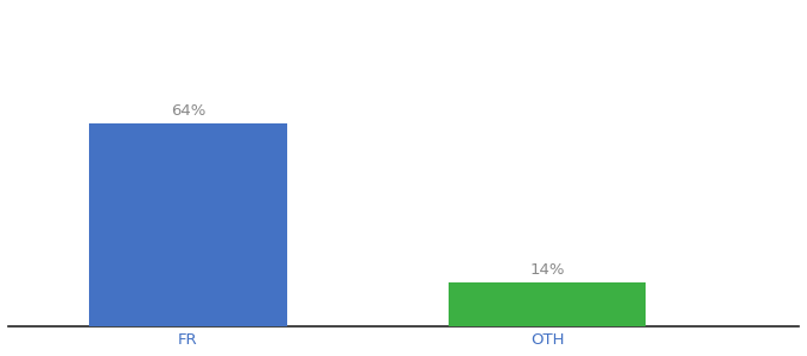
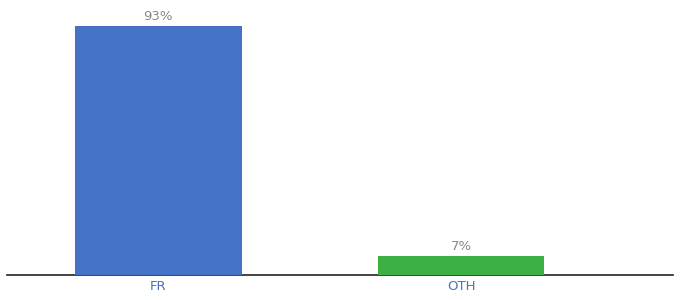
FR: 64% -> 93%
OTH: 14% -> 7%
